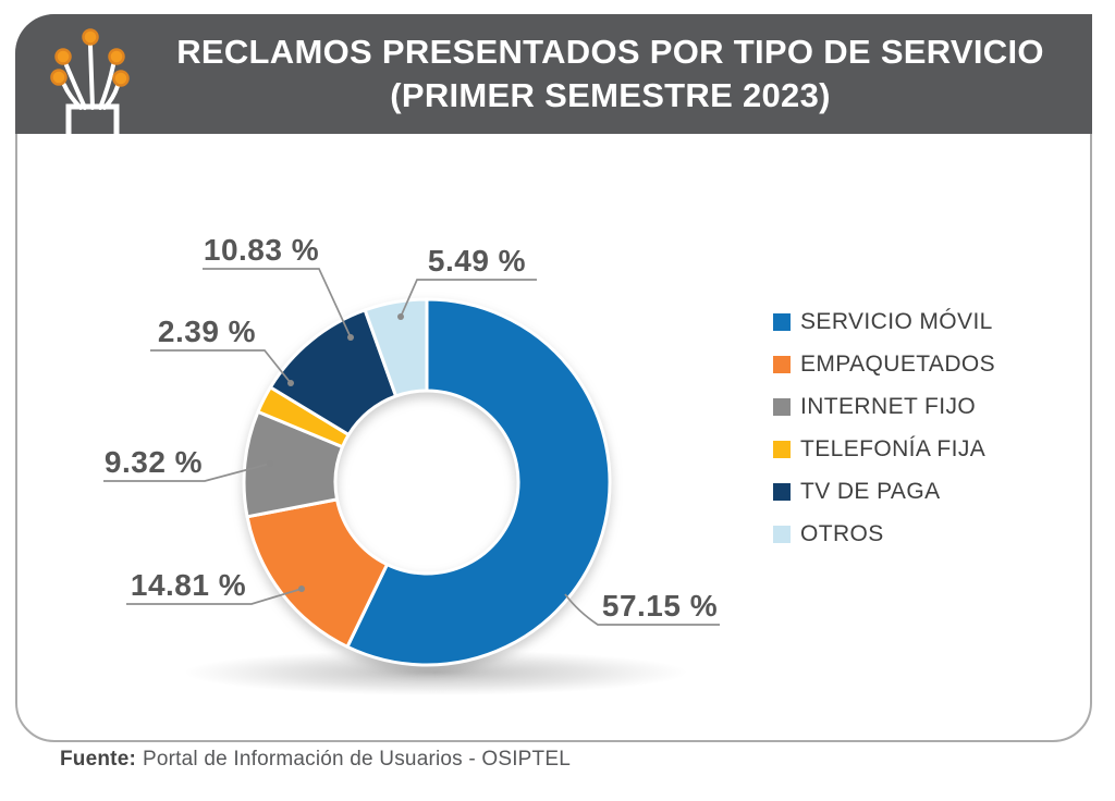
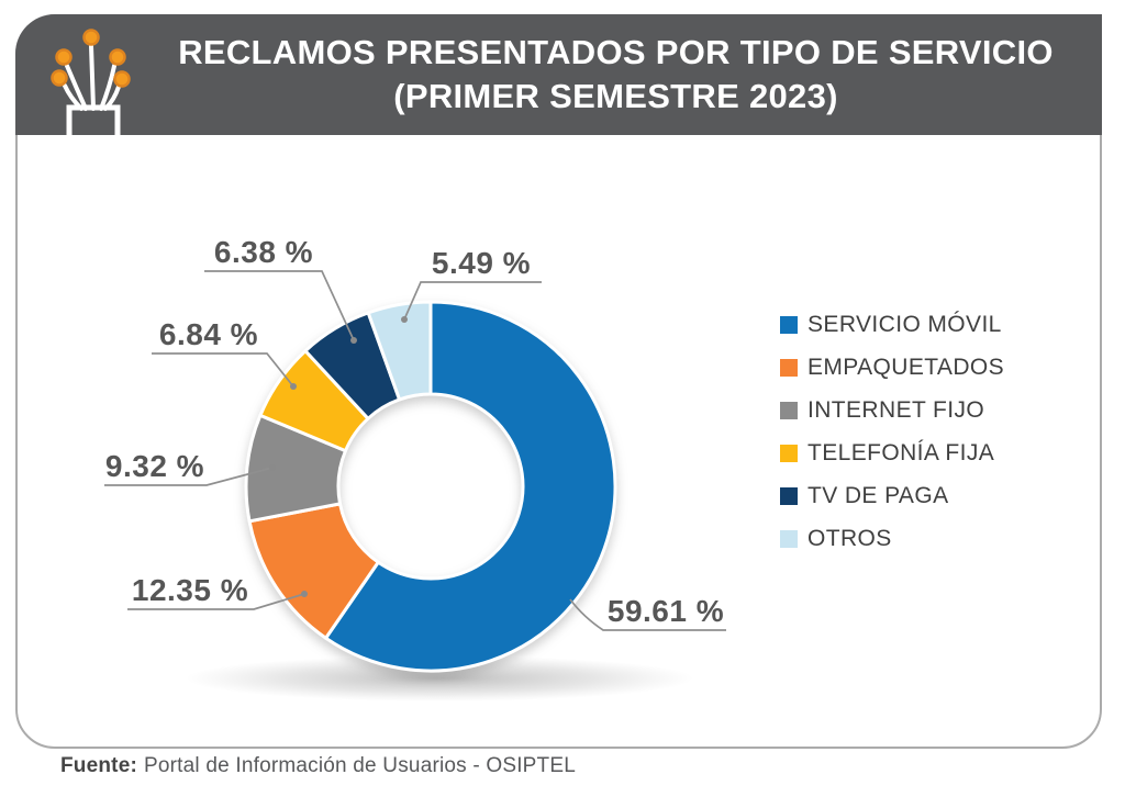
SERVICIO MÓVIL: 57.15 -> 59.61
EMPAQUETADOS: 14.81 -> 12.35
TELEFONÍA FIJA: 2.39 -> 6.84
TV DE PAGA: 10.83 -> 6.38
